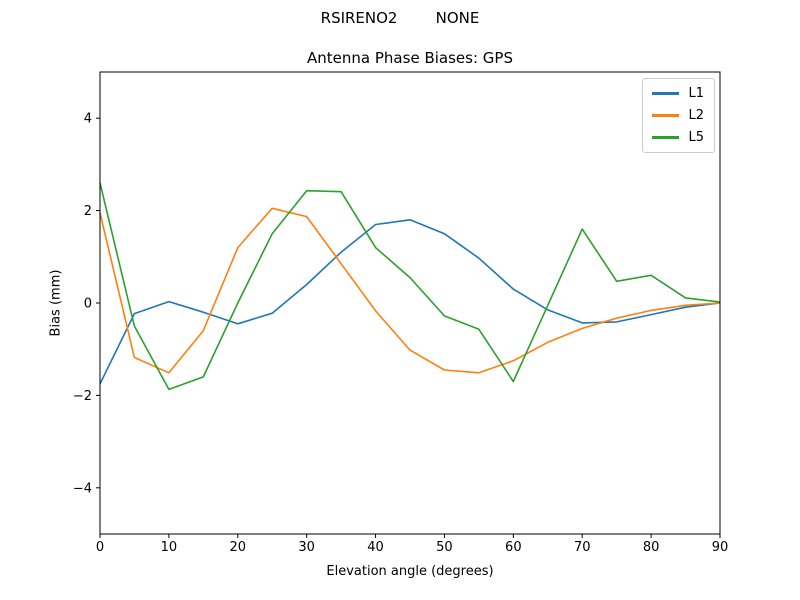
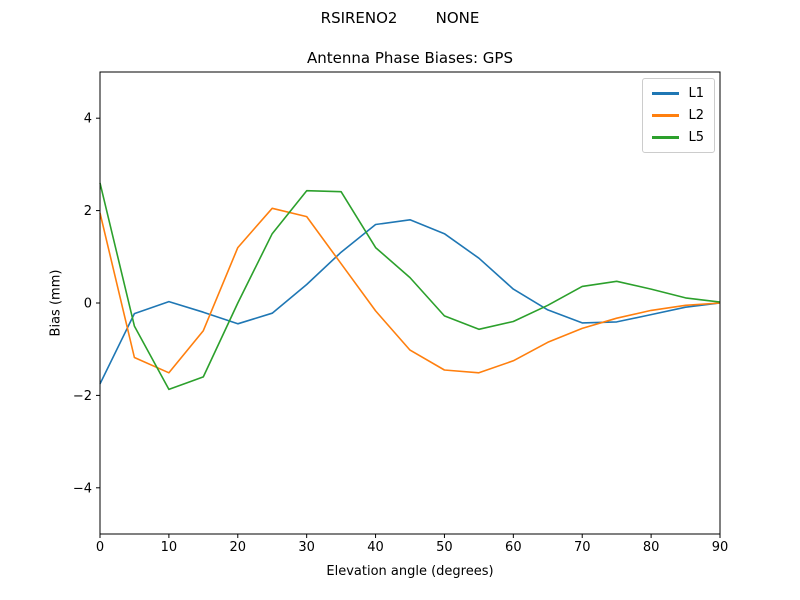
L5/60: -1.7 -> -0.4
L5/70: 1.6 -> 0.4
L5/80: 0.6 -> 0.3
